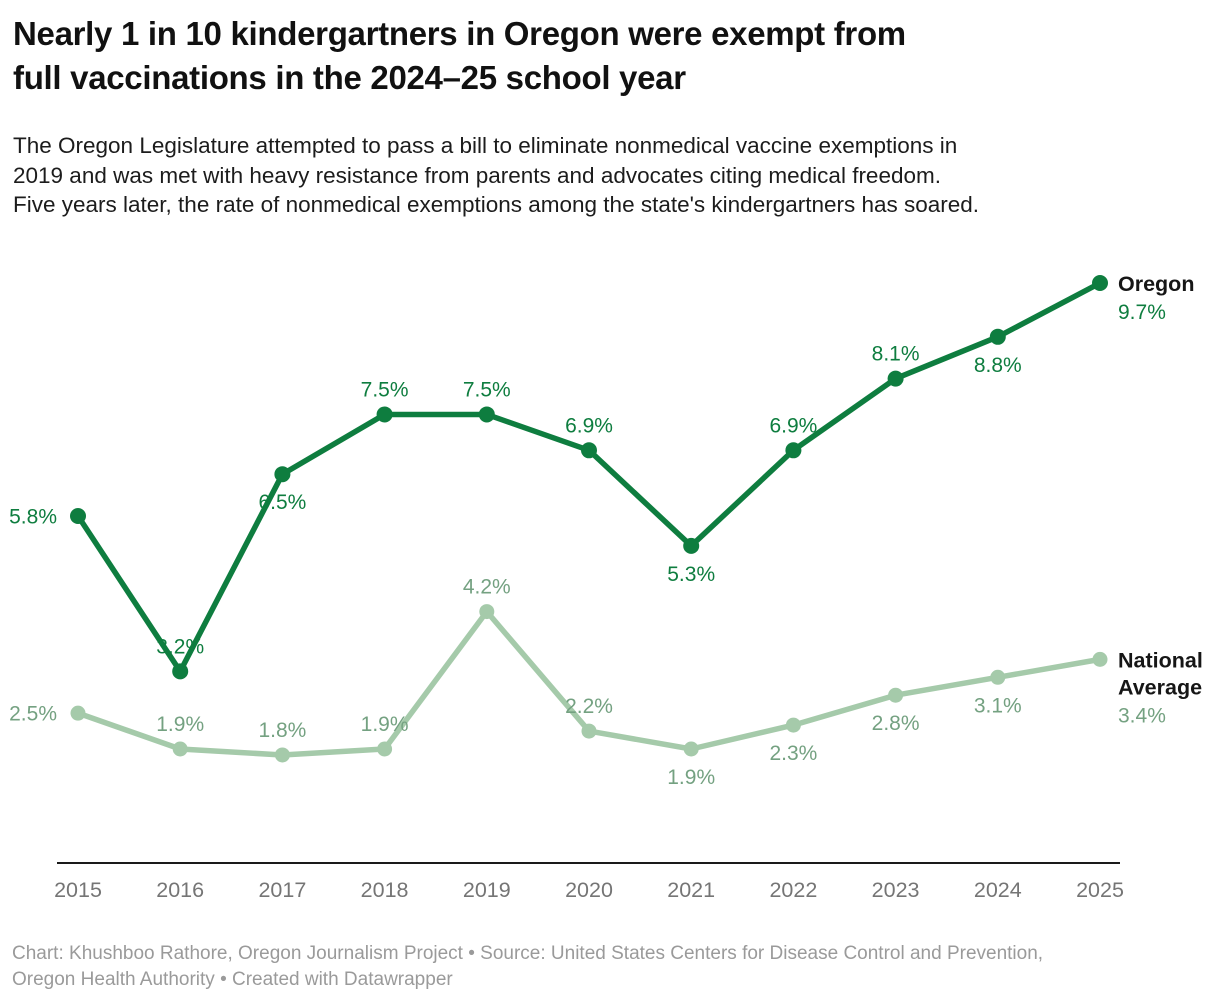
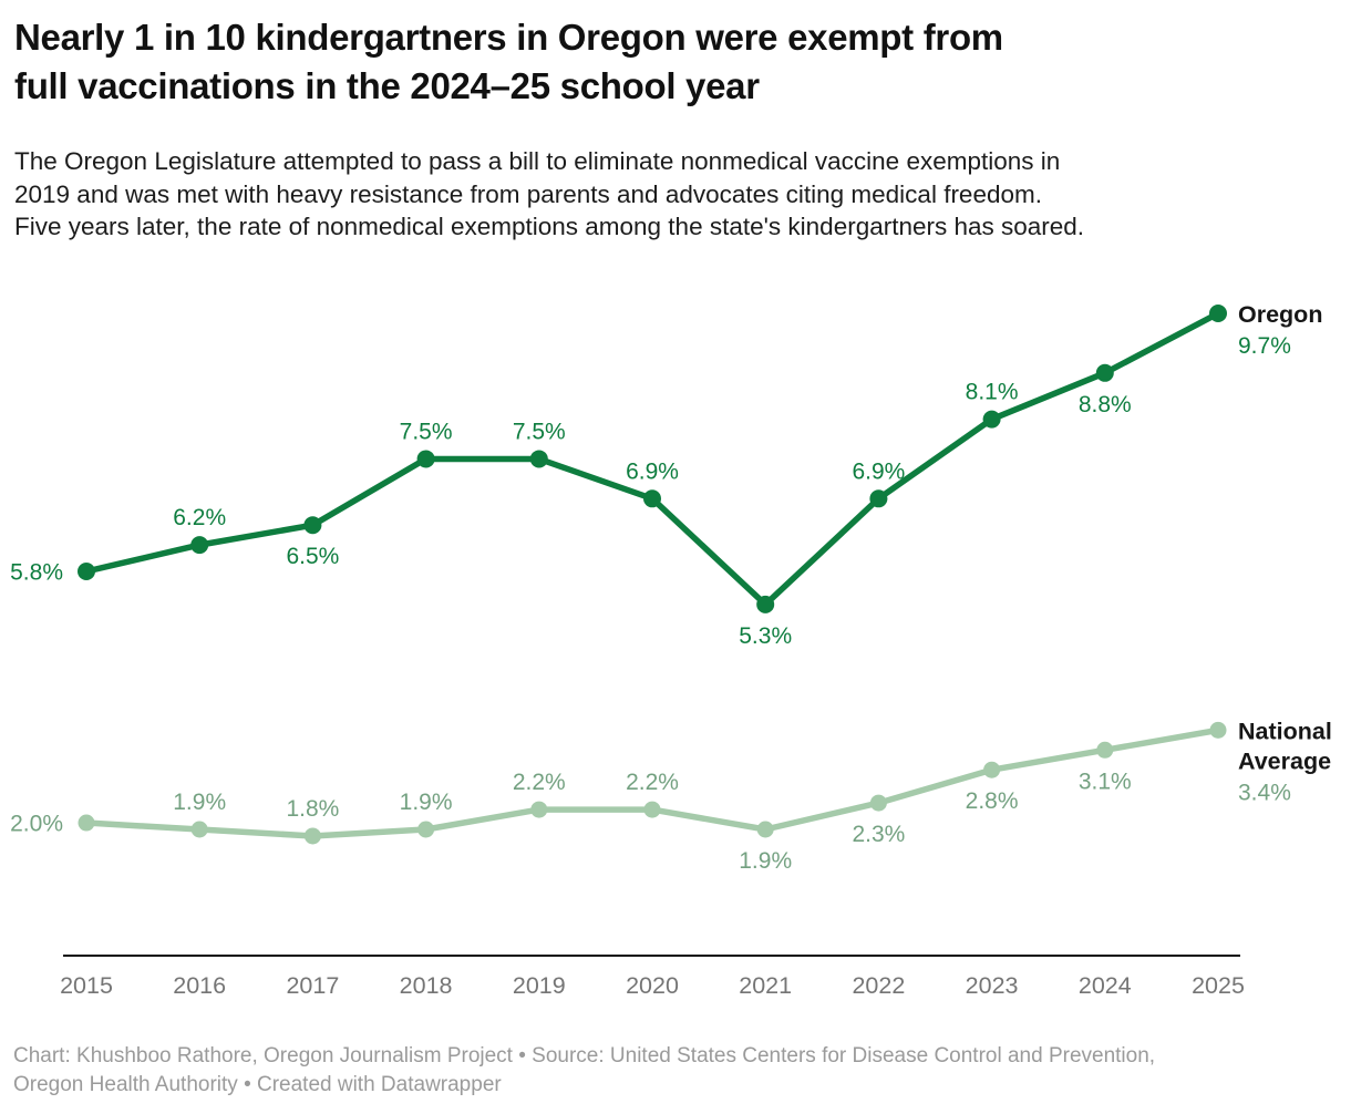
National Average/2015: 2.5% -> 2.0%
Oregon/2016: 3.2% -> 6.2%
National Average/2019: 4.2% -> 2.2%
